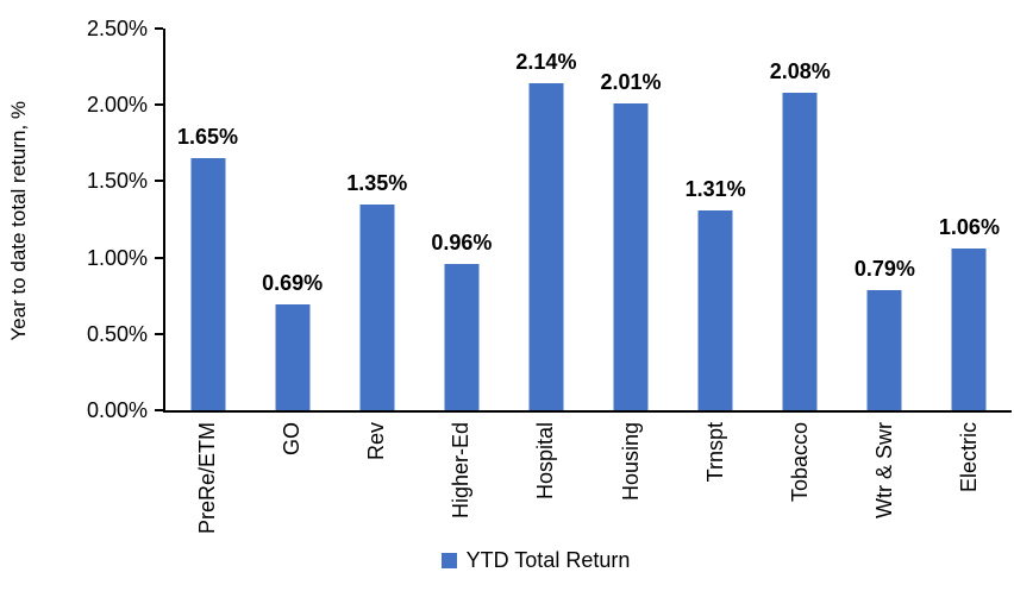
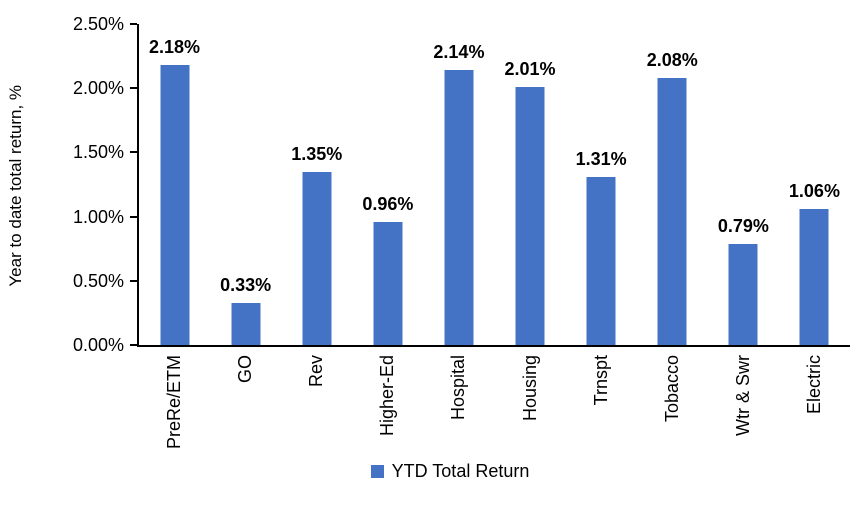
PreRe/ETM: 1.65% -> 2.18%
GO: 0.69% -> 0.33%
